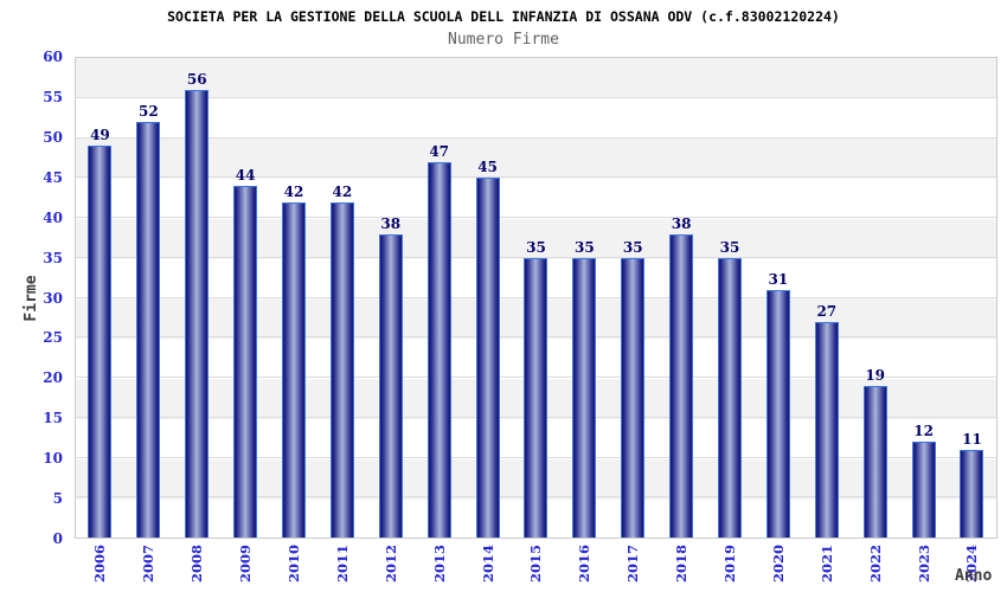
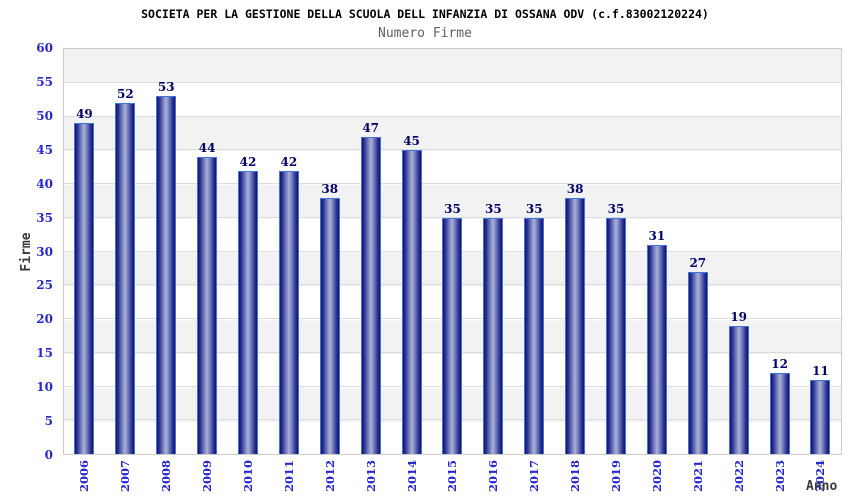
2008: 56 -> 53
